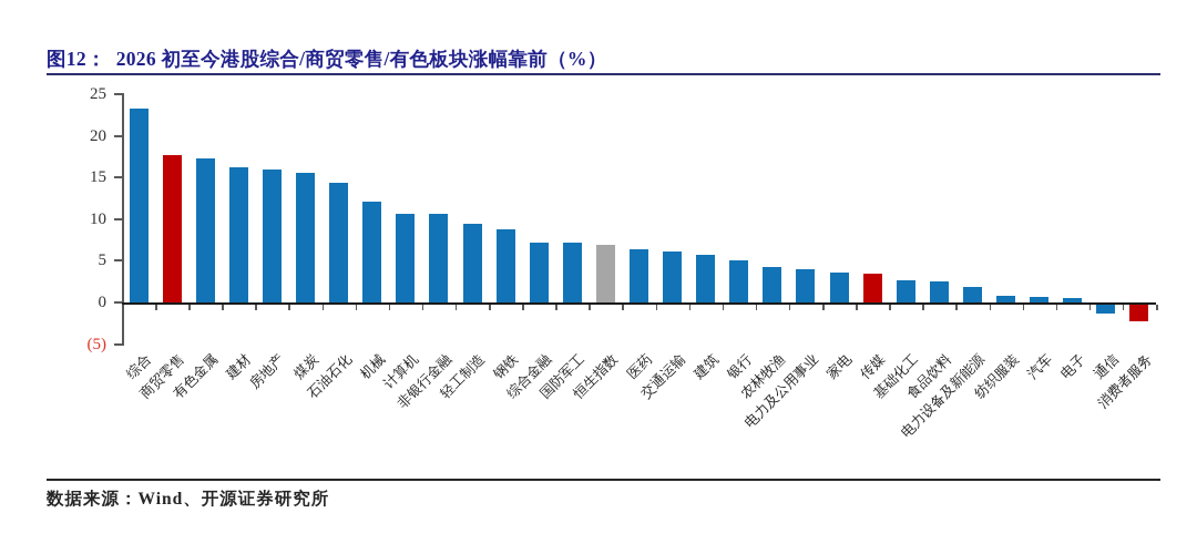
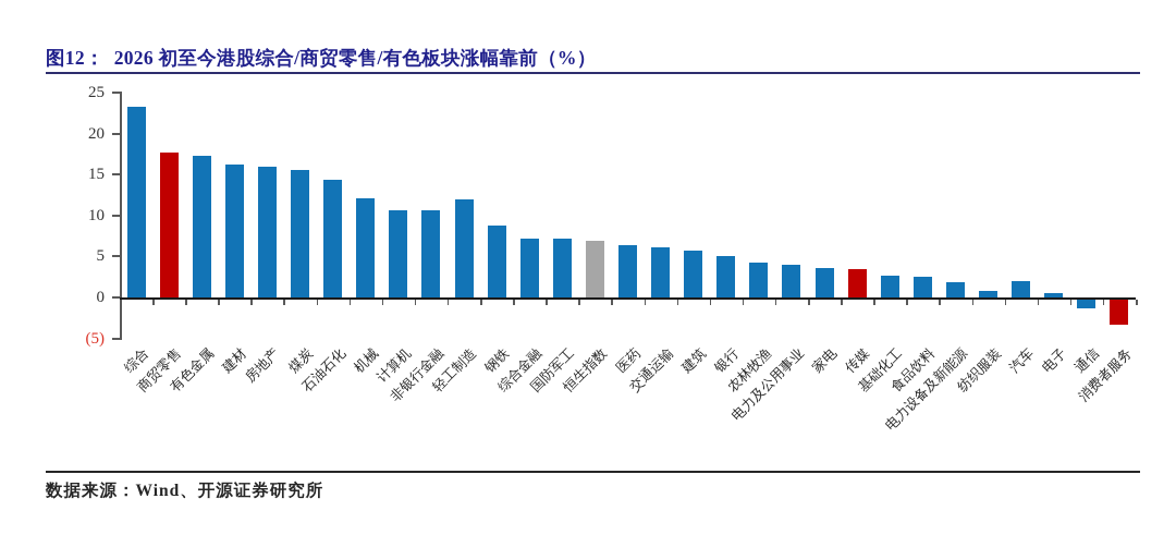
轻工制造: 9 -> 12
汽车: 1 -> 2
消费者服务: -2 -> -3
